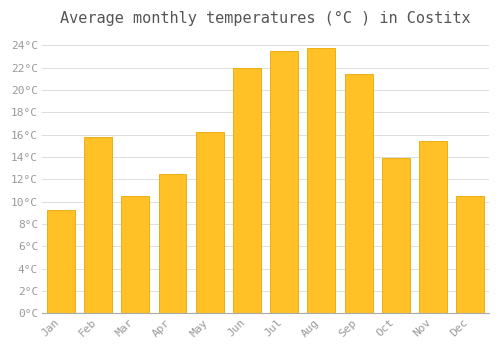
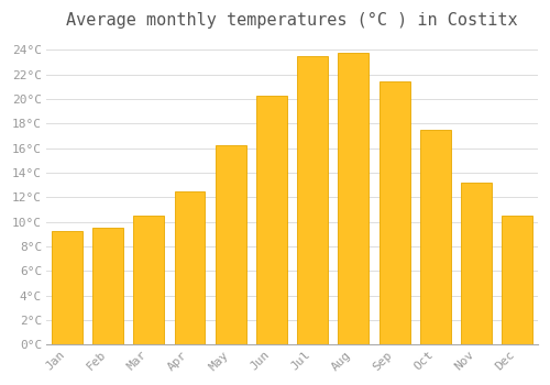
Feb: 15.8°C -> 9.5°C
Jun: 22.0°C -> 20.3°C
Oct: 13.9°C -> 17.5°C
Nov: 15.4°C -> 13.2°C
